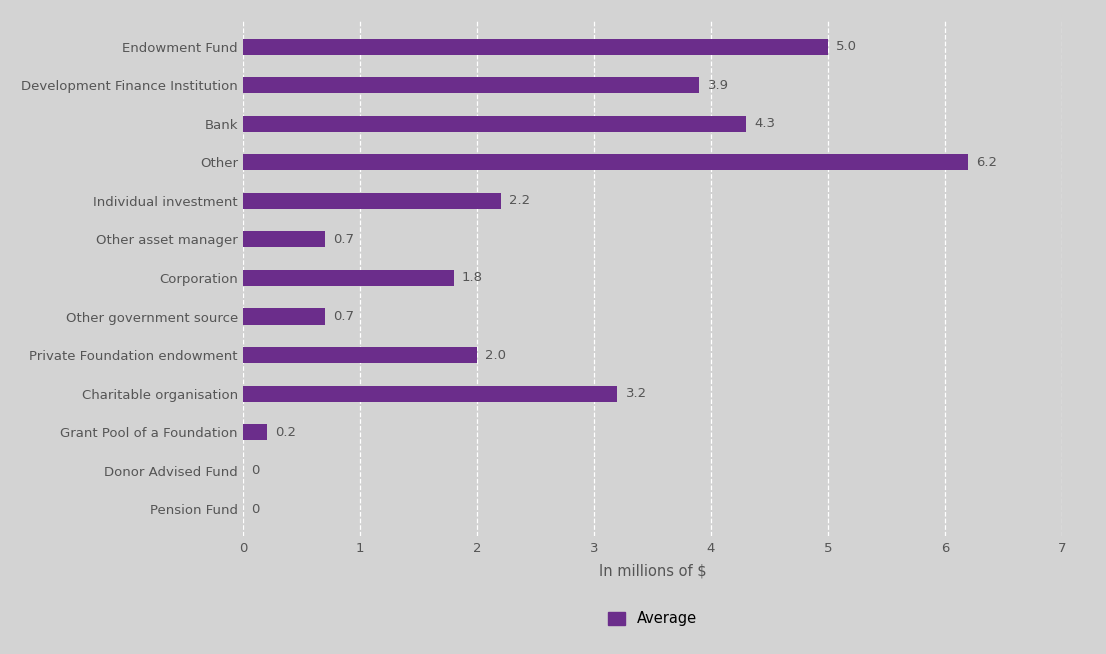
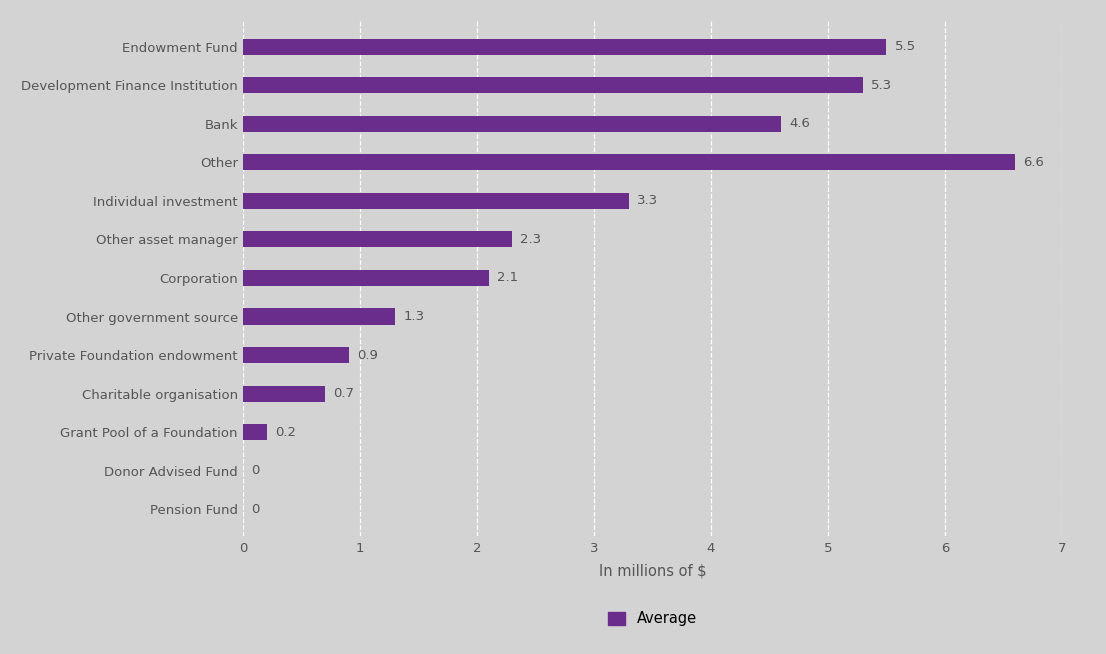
Endowment Fund: 5.0 -> 5.5
Development Finance Institution: 3.9 -> 5.3
Bank: 4.3 -> 4.6
Other: 6.2 -> 6.6
Individual investment: 2.2 -> 3.3
Other asset manager: 0.7 -> 2.3
Corporation: 1.8 -> 2.1
Other government source: 0.7 -> 1.3
Private Foundation endowment: 2.0 -> 0.9
Charitable organisation: 3.2 -> 0.7
